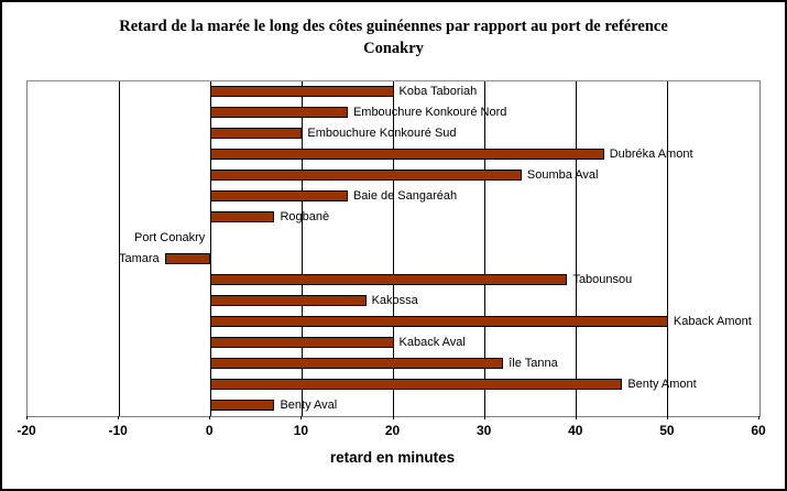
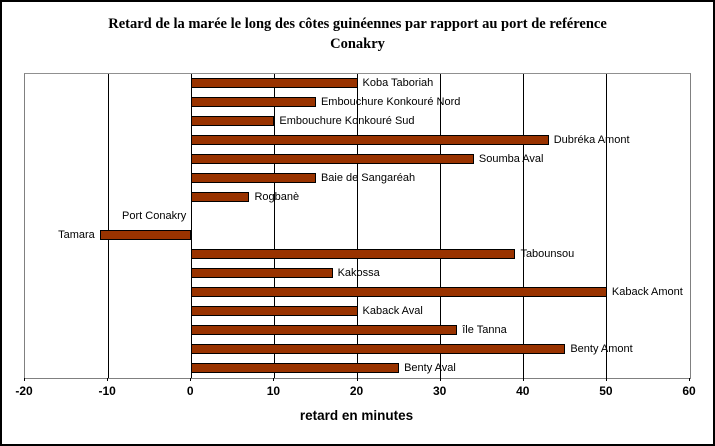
Tamara: -5 -> -11
Benty Aval: 7 -> 25
